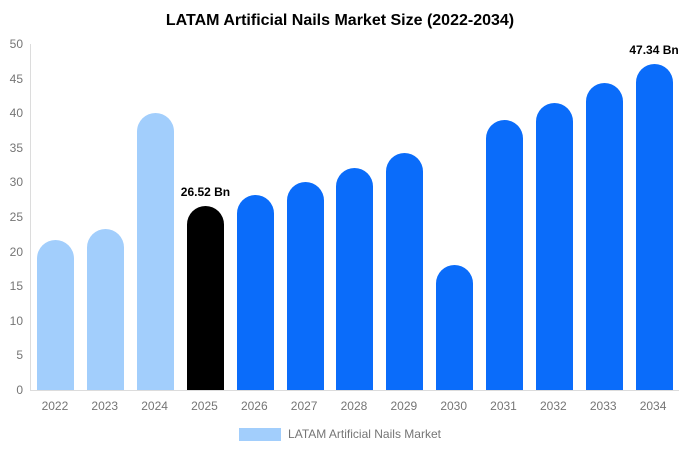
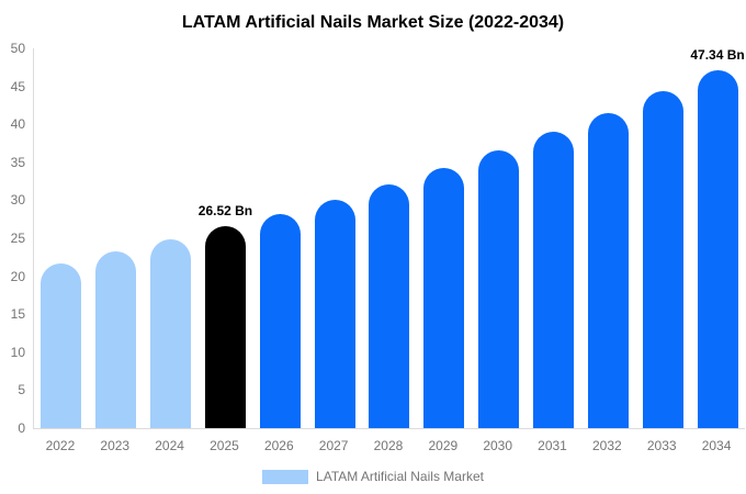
2024: 40 -> 25
2030: 18 -> 36
